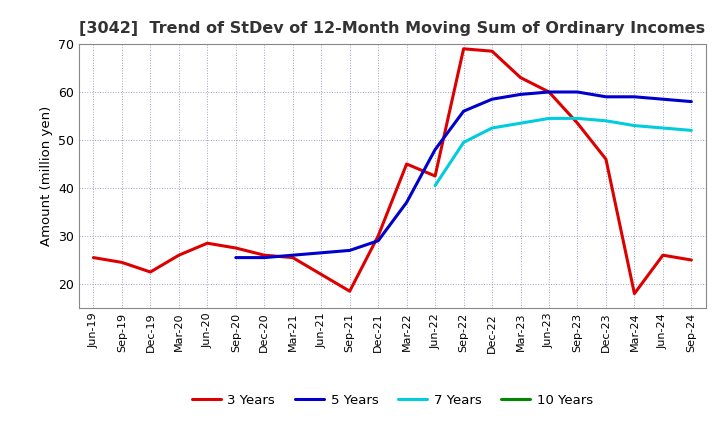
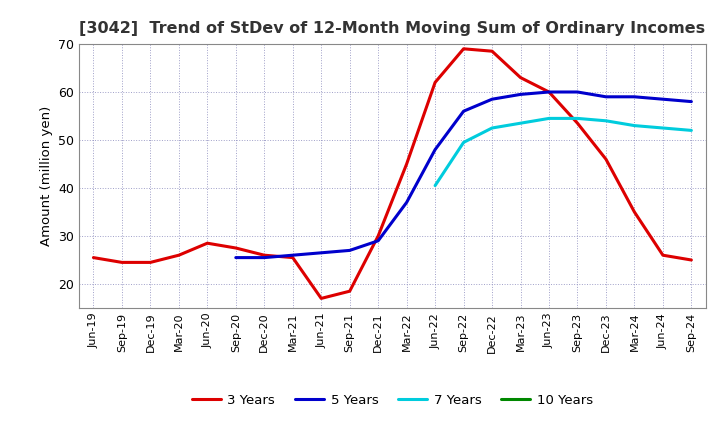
3 Years/Dec-19: 22.5 -> 24.5
3 Years/Jun-21: 22.0 -> 17.0
3 Years/Jun-22: 42.5 -> 62.0
3 Years/Mar-24: 18.0 -> 35.0
